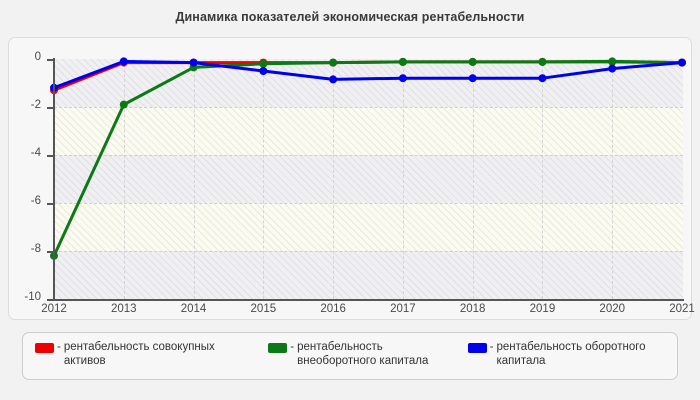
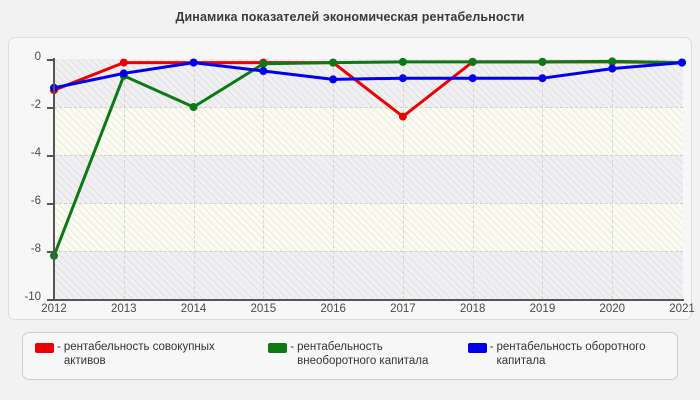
рентабельность внеоборотного капитала/2013: -1.9 -> -0.7
рентабельность оборотного капитала/2013: -0.1 -> -0.6
рентабельность внеоборотного капитала/2014: -0.3 -> -2.0
рентабельность совокупных активов/2017: -0.1 -> -2.4
